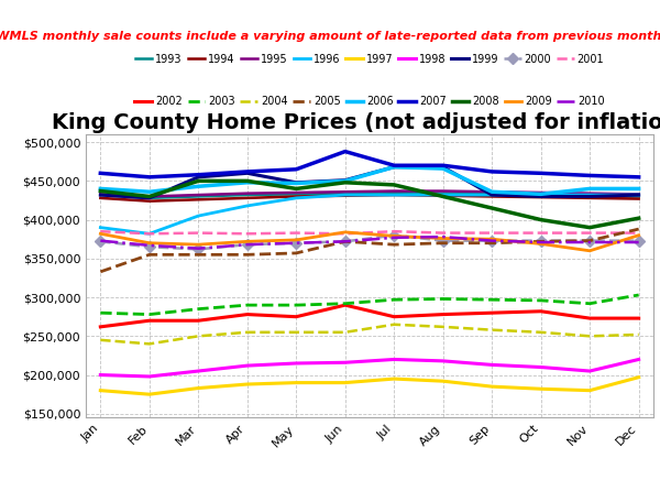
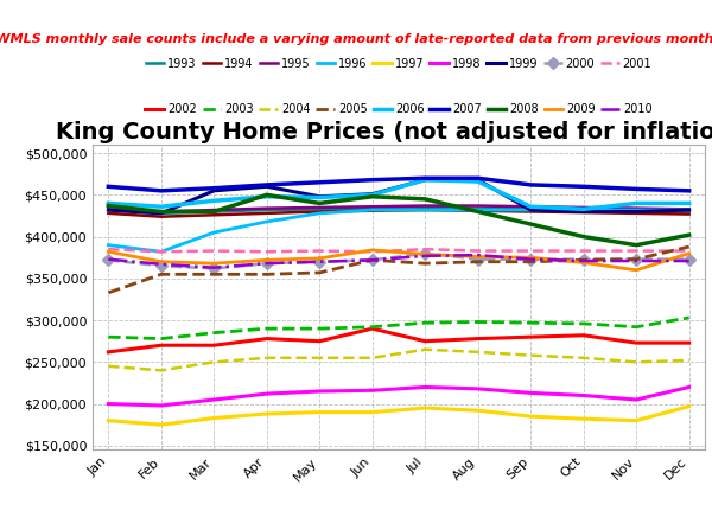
2008/Mar: $450,000 -> $430,000
2007/Jun: $488,000 -> $468,000
